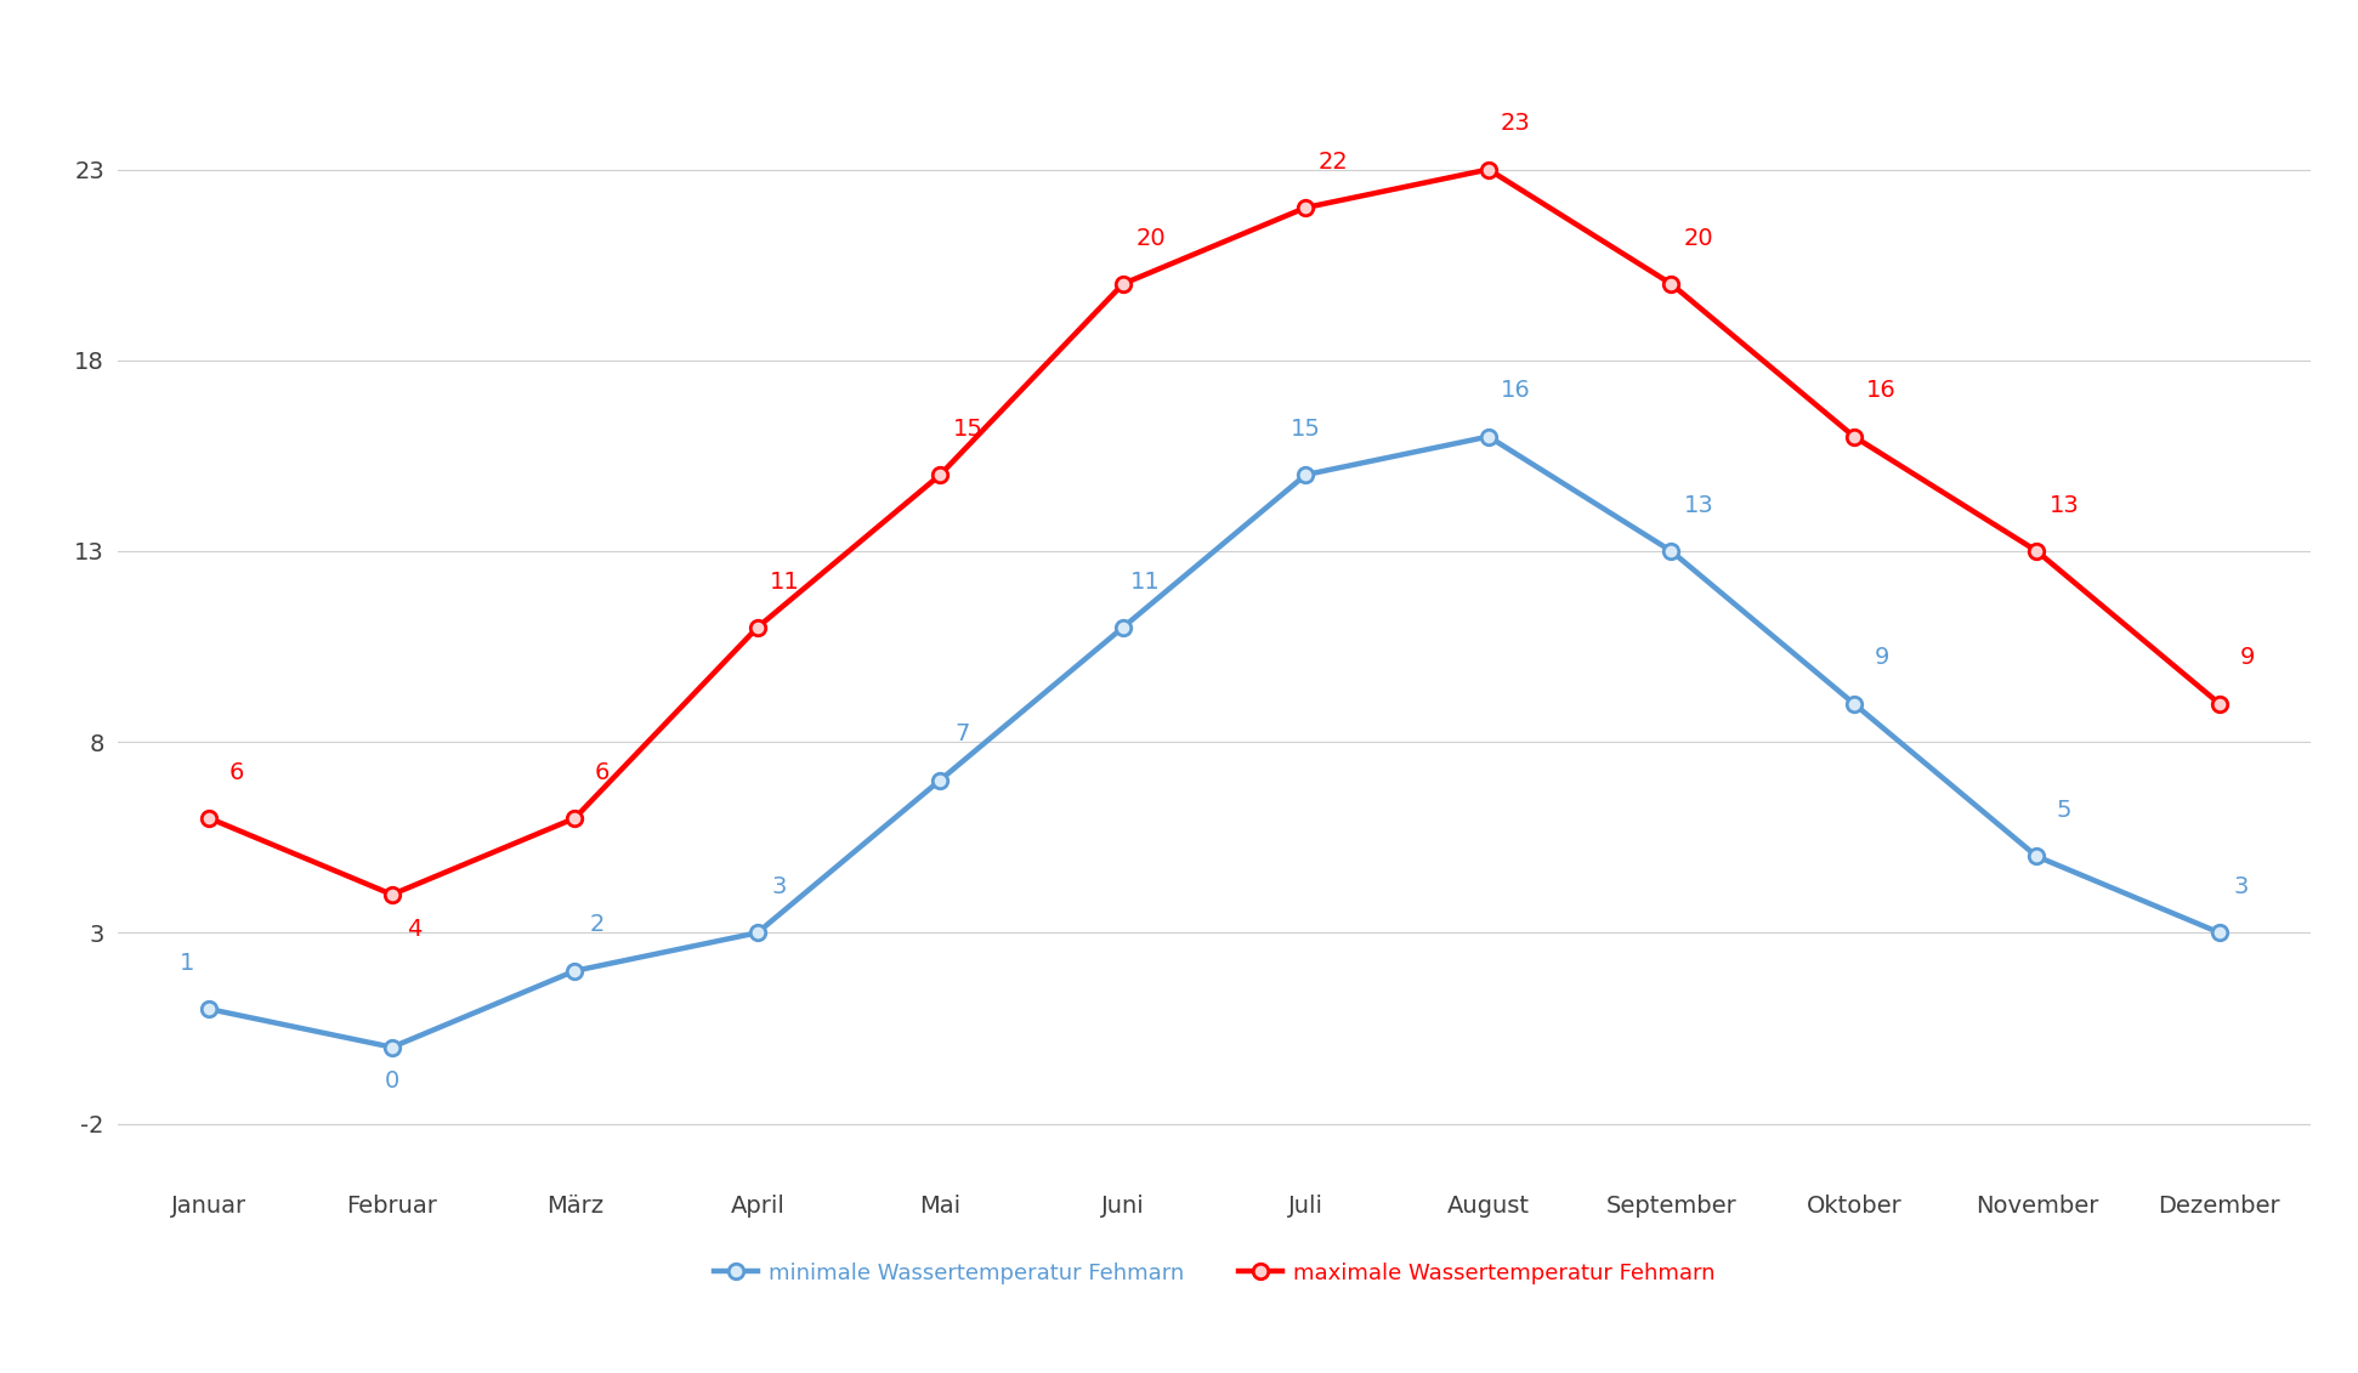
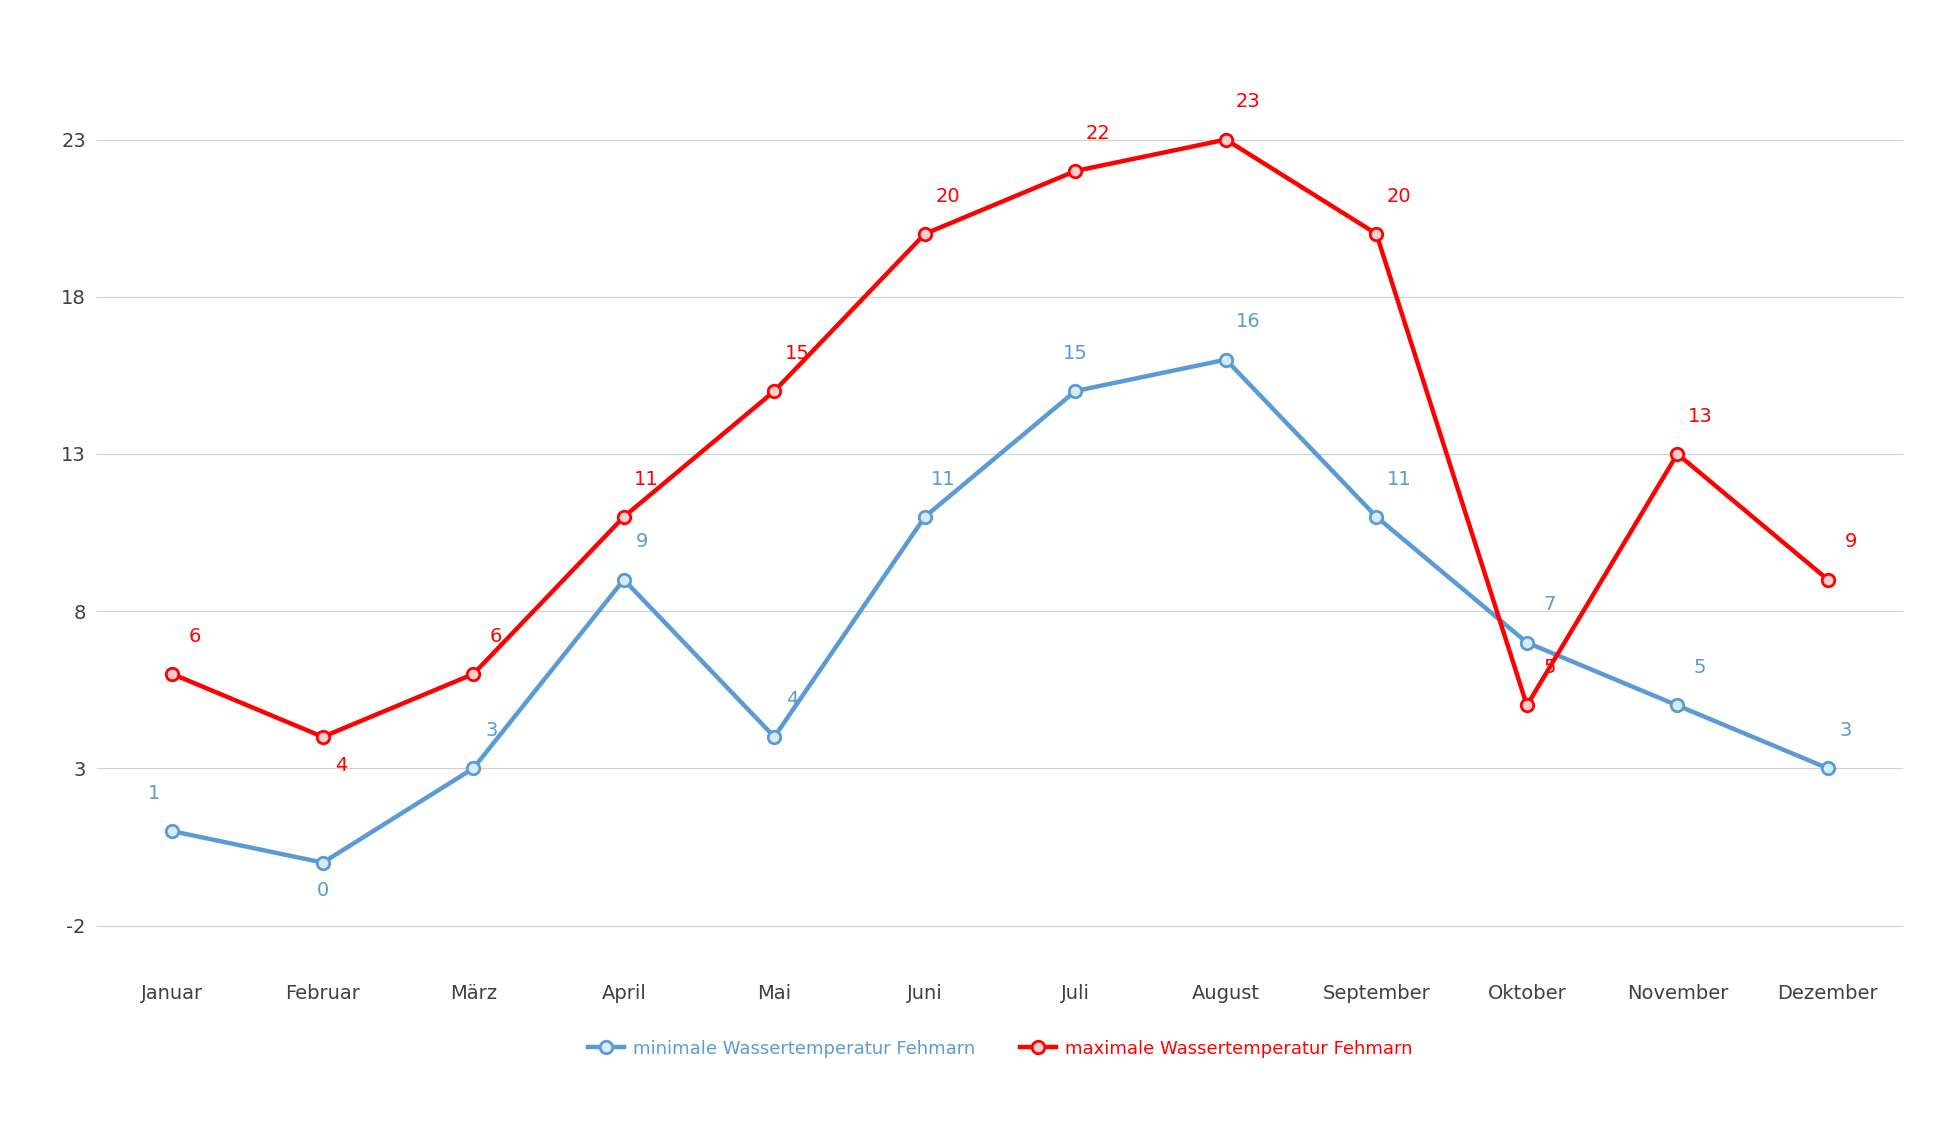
minimale Wassertemperatur Fehmarn/März: 2 -> 3
minimale Wassertemperatur Fehmarn/April: 3 -> 9
minimale Wassertemperatur Fehmarn/Mai: 7 -> 4
minimale Wassertemperatur Fehmarn/September: 13 -> 11
minimale Wassertemperatur Fehmarn/Oktober: 9 -> 7
maximale Wassertemperatur Fehmarn/Oktober: 16 -> 5
